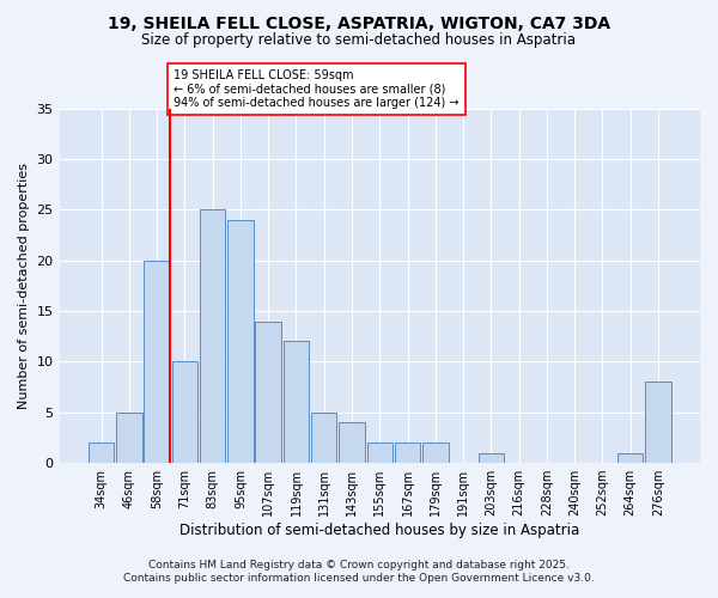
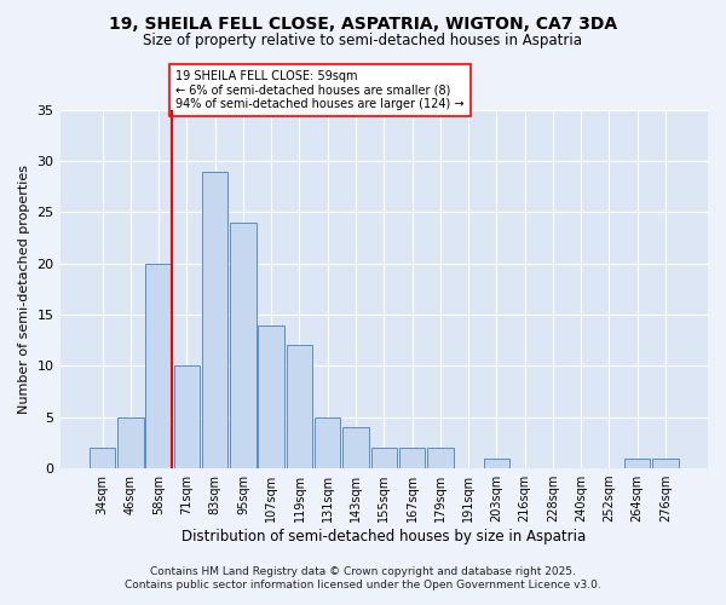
83sqm: 25 -> 29
276sqm: 8 -> 1
